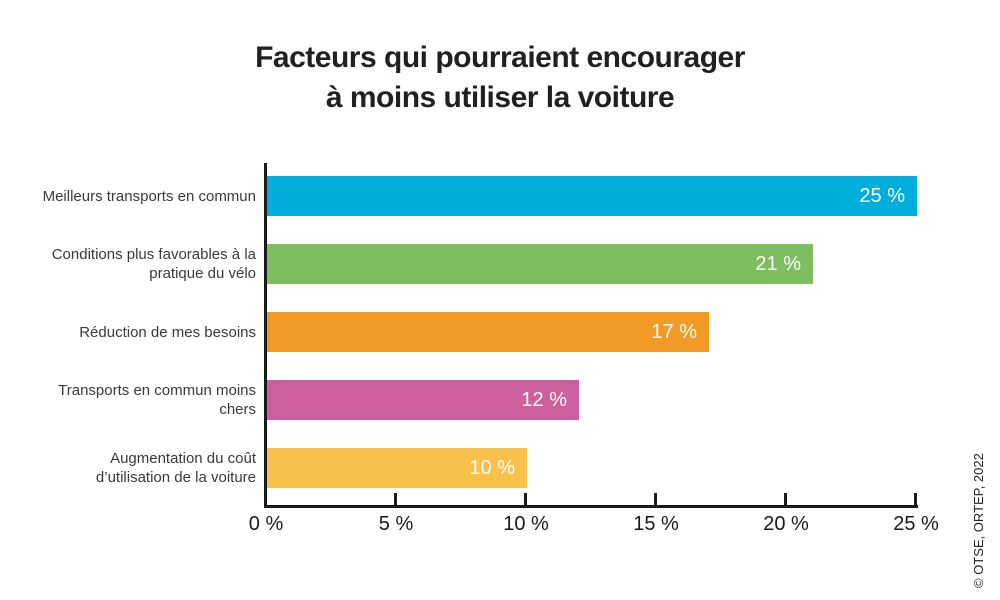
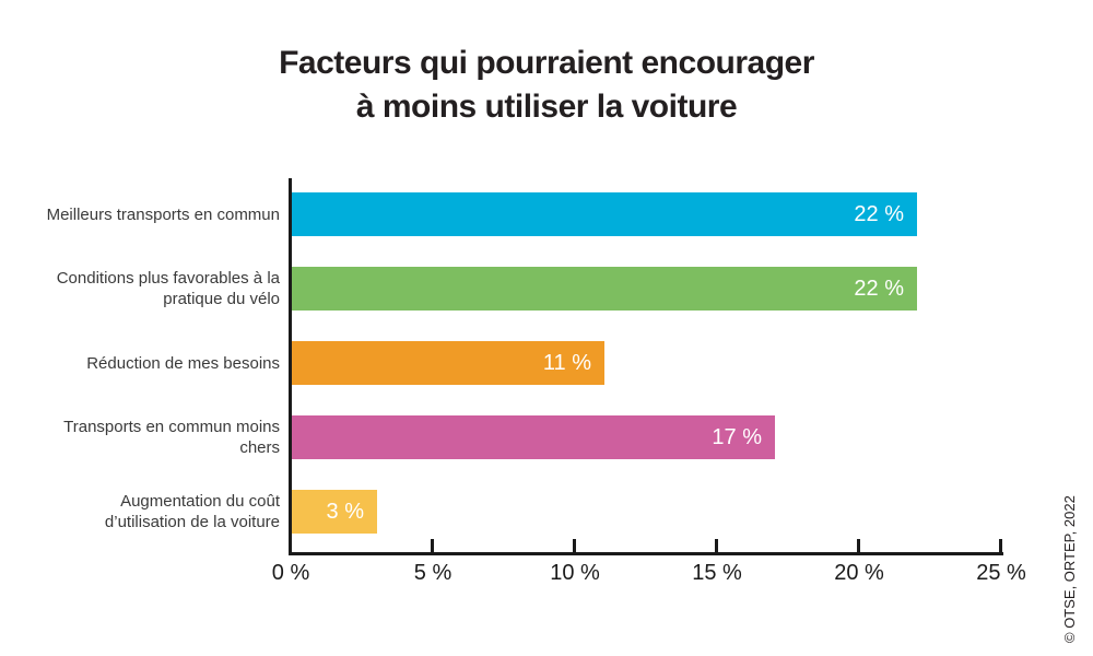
Meilleurs transports en commun: 25 -> 22
Conditions plus favorables à la pratique du vélo: 21 -> 22
Réduction de mes besoins: 17 -> 11
Transports en commun moins chers: 12 -> 17
Augmentation du coût d’utilisation de la voiture: 10 -> 3
